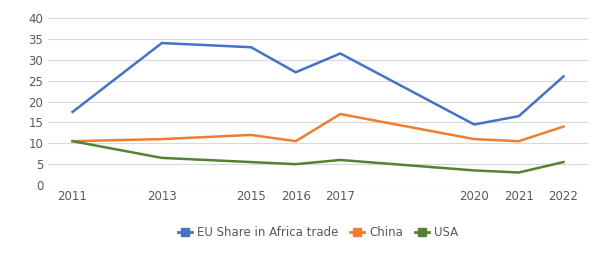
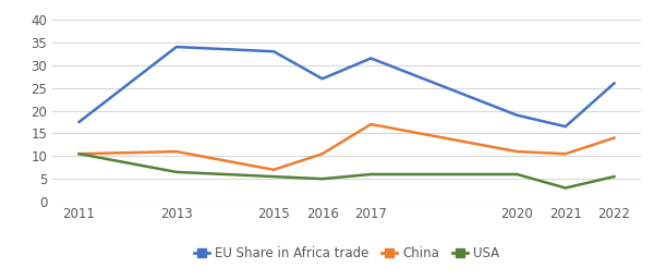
China/2015: 12.0 -> 7.0
EU Share in Africa trade/2020: 14.5 -> 19.0
USA/2020: 3.5 -> 6.0
